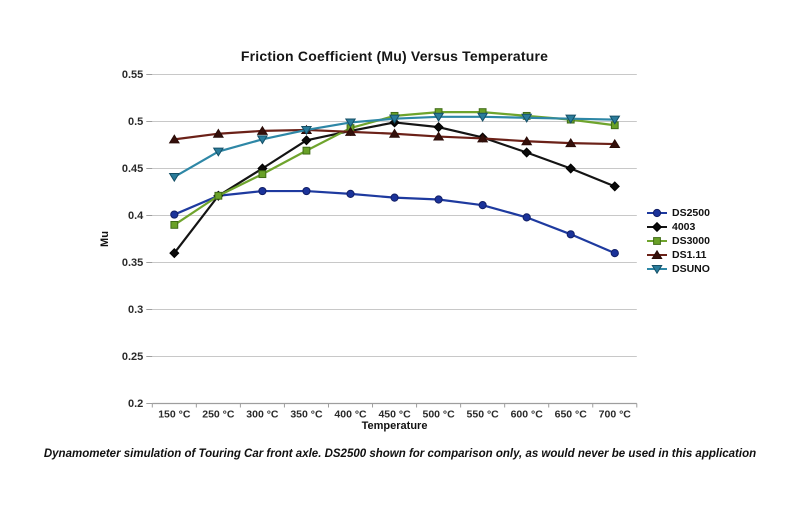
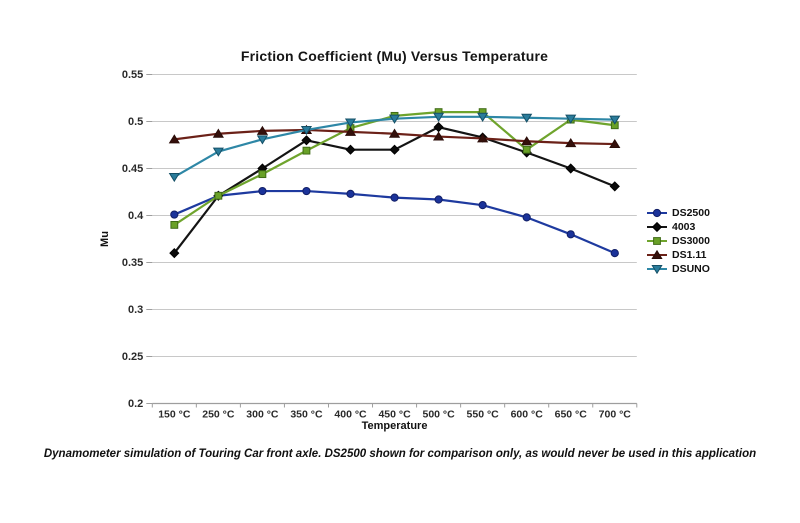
4003/400 °C: 0.49 -> 0.47
4003/450 °C: 0.50 -> 0.47
DS3000/600 °C: 0.51 -> 0.47
